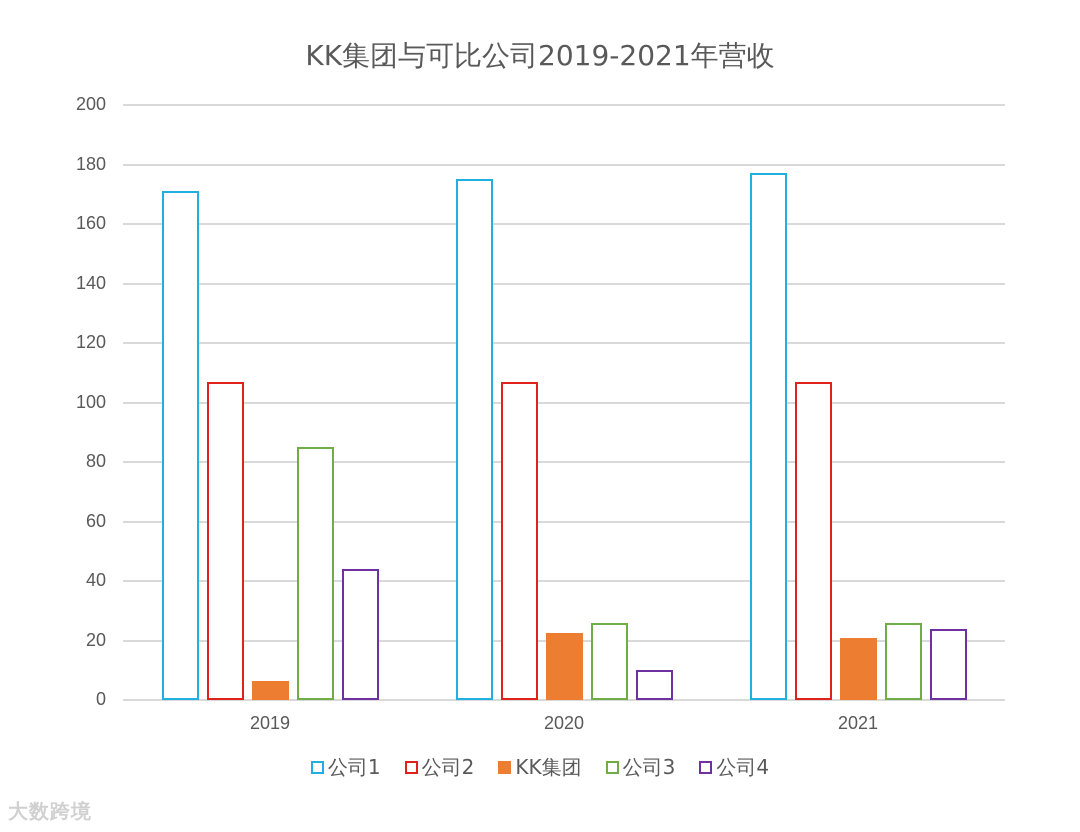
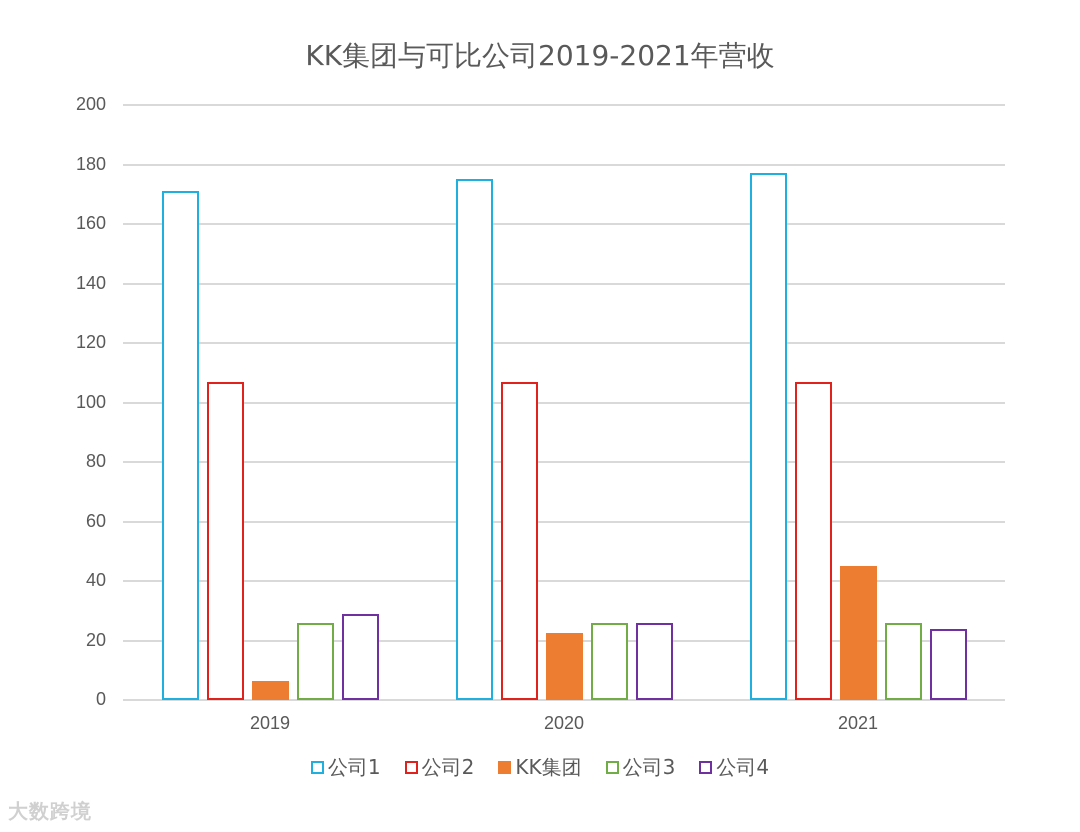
公司3/2019: 85 -> 26
公司4/2019: 44 -> 29
公司4/2020: 10 -> 26
KK集团/2021: 21 -> 45
